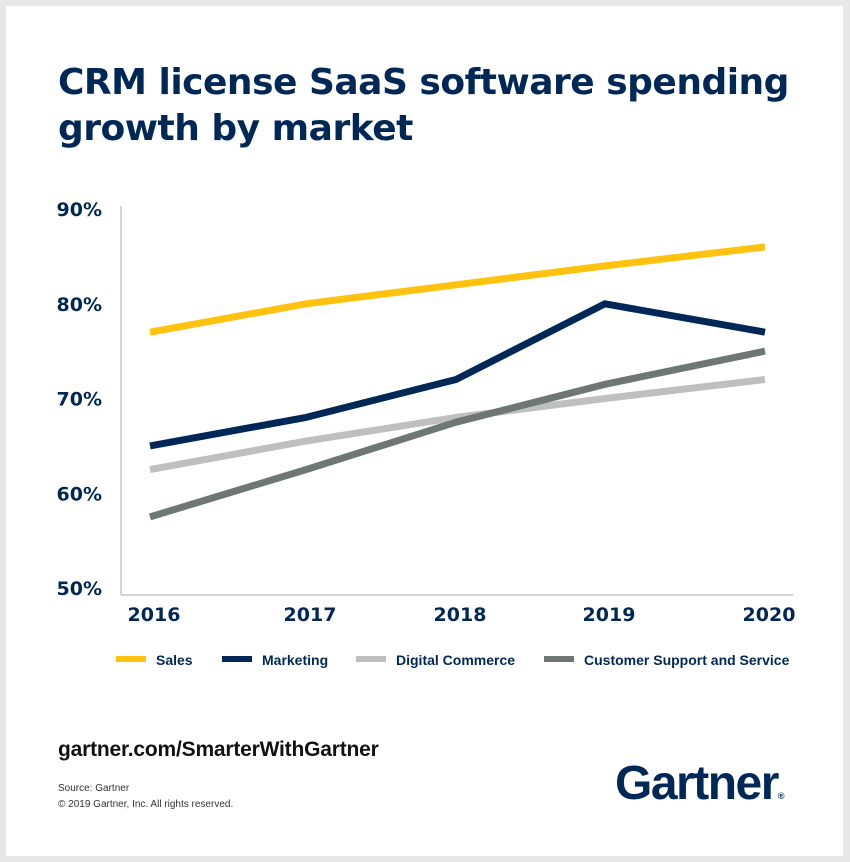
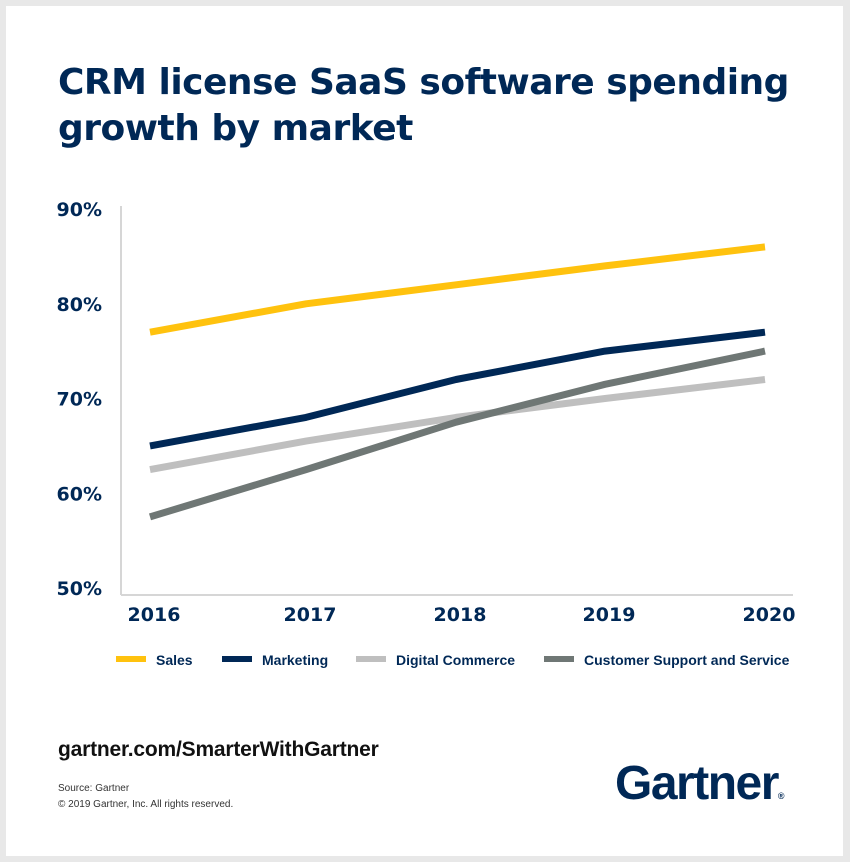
Marketing/2019: 80% -> 75%
